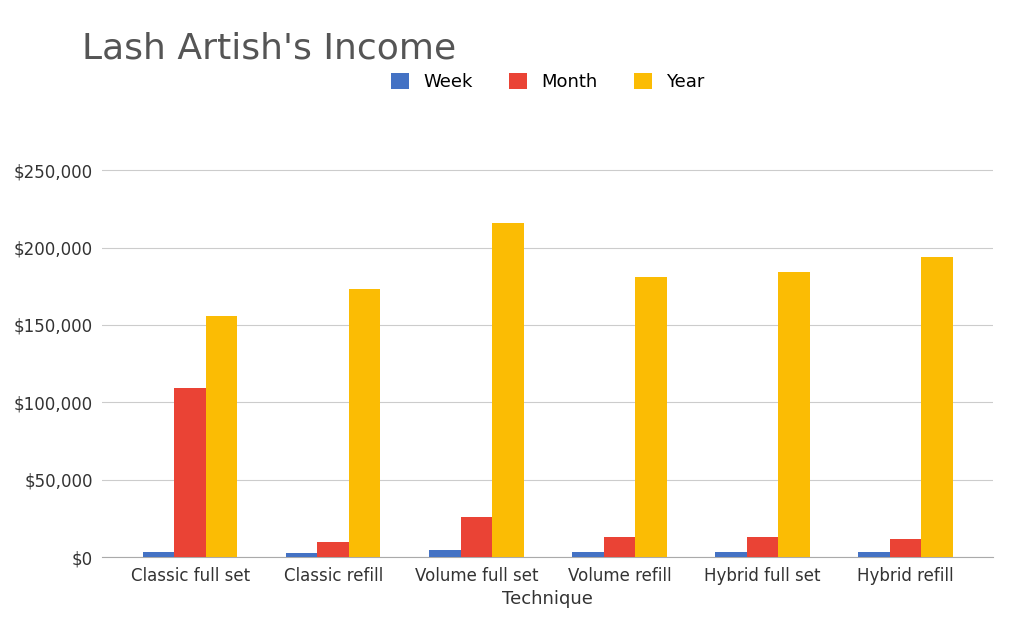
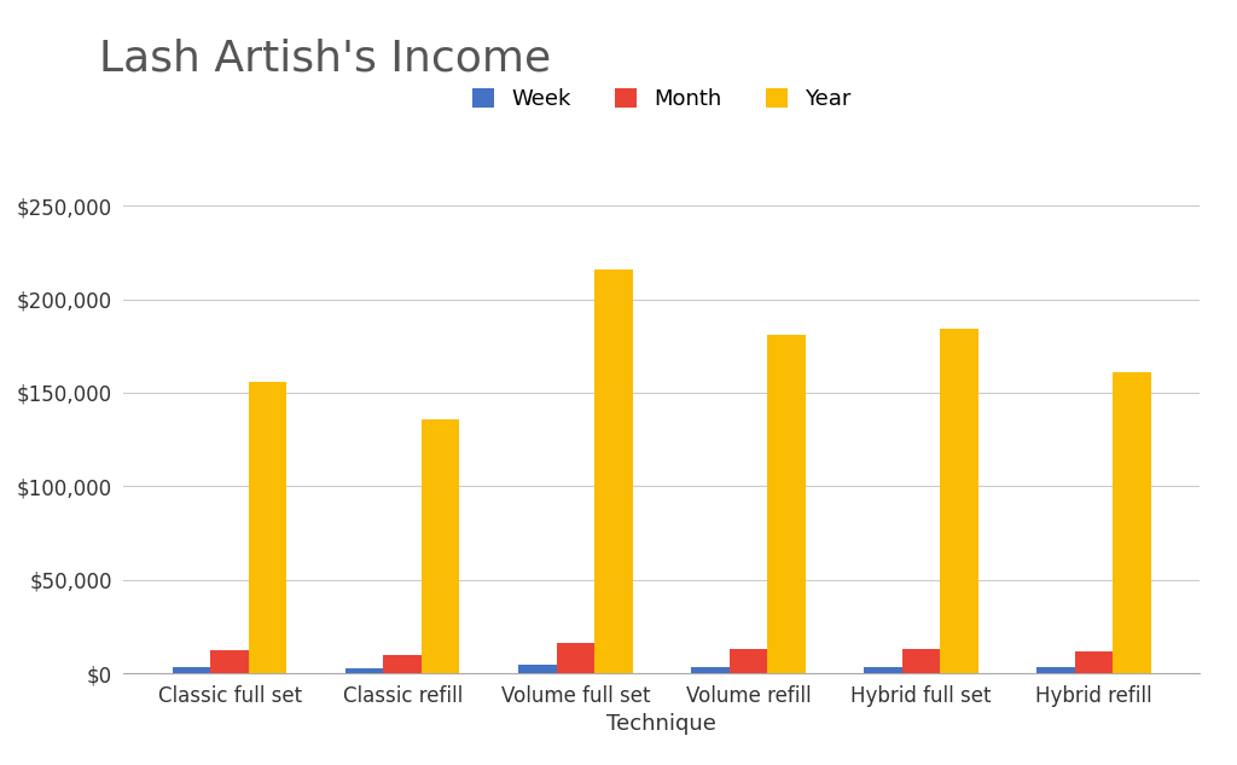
Month/Classic full set: $109,000 -> $12,000
Year/Classic refill: $173,000 -> $136,000
Month/Volume full set: $26,000 -> $16,000
Year/Hybrid refill: $194,000 -> $161,000
